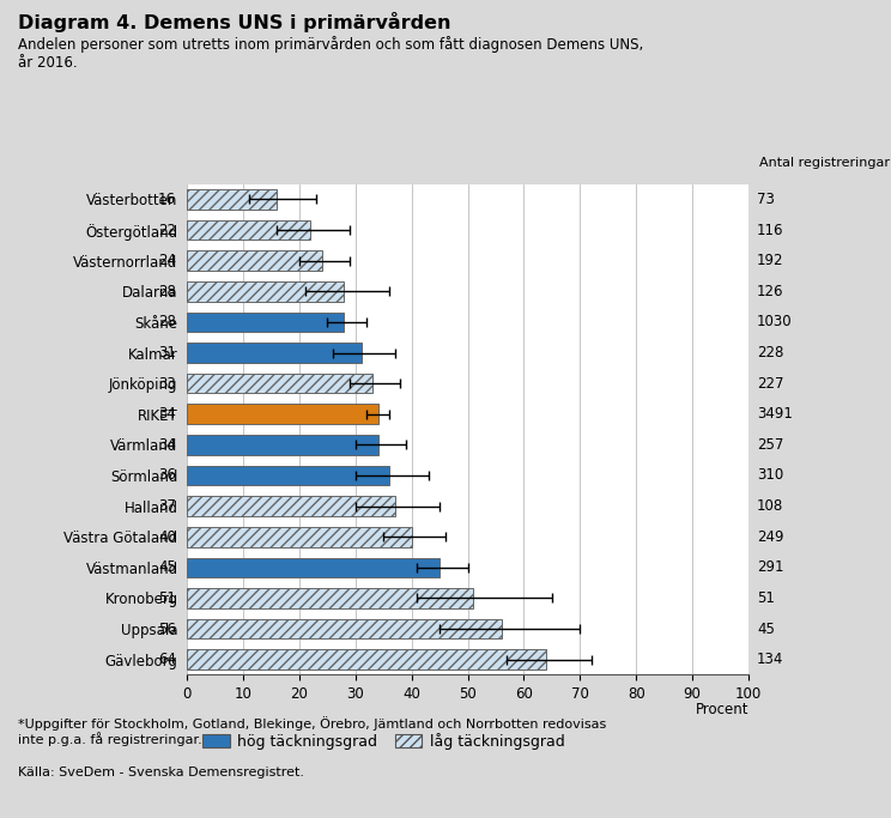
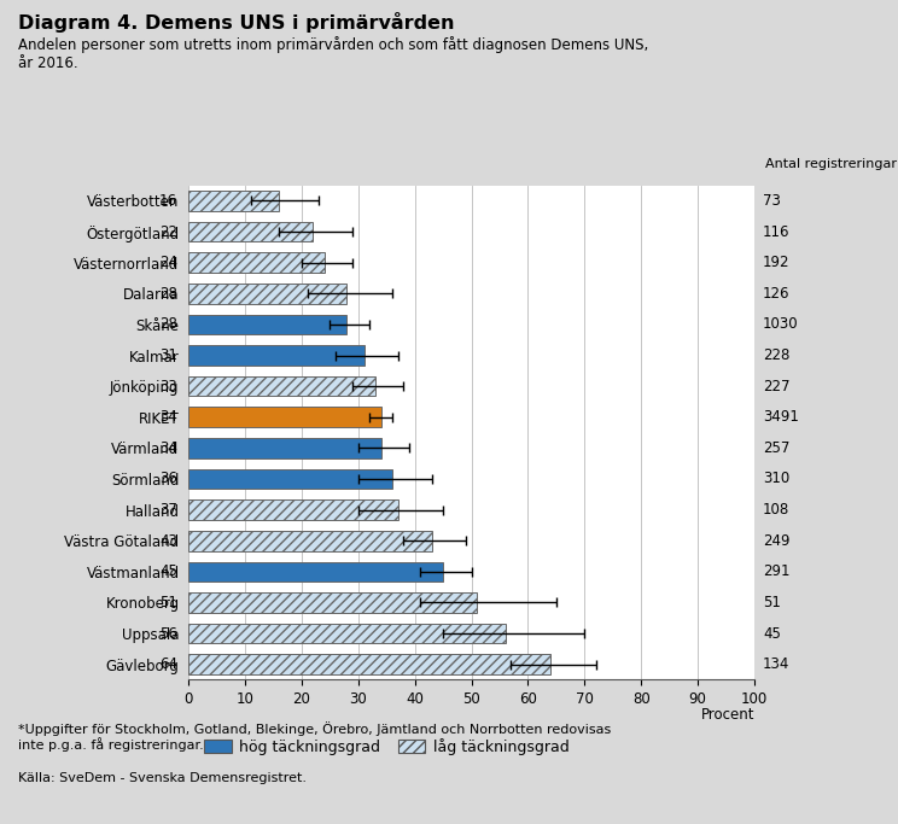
Västra Götaland: 40 -> 43
